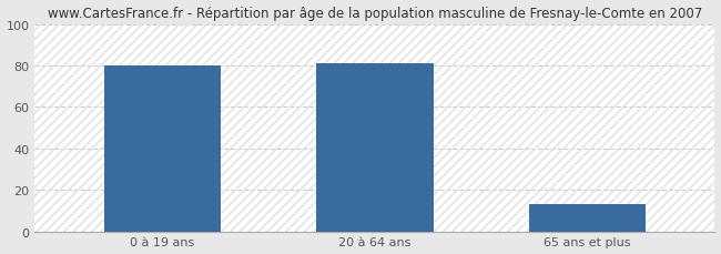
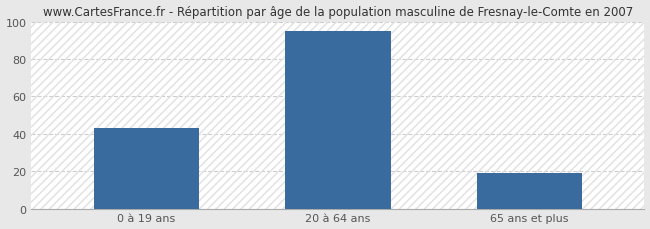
0 à 19 ans: 80 -> 43
20 à 64 ans: 81 -> 95
65 ans et plus: 13 -> 19
